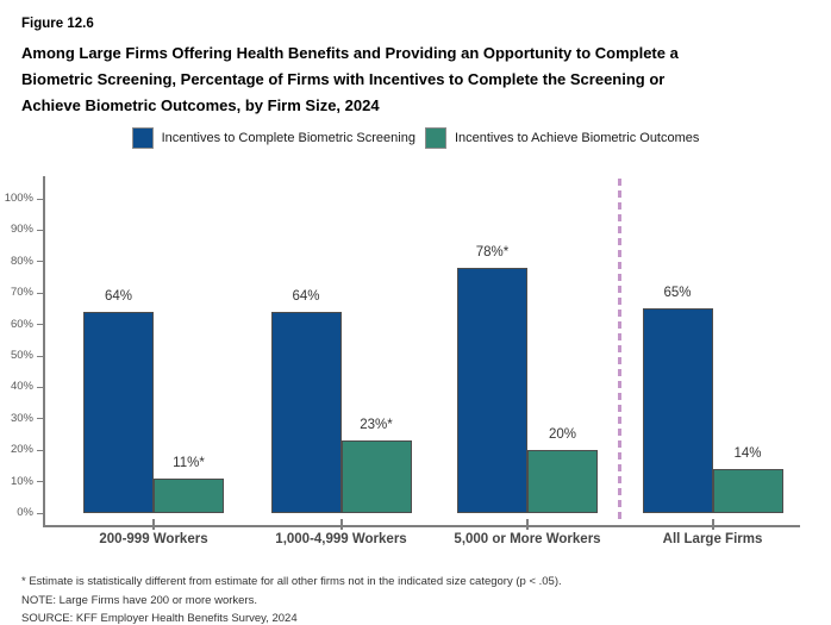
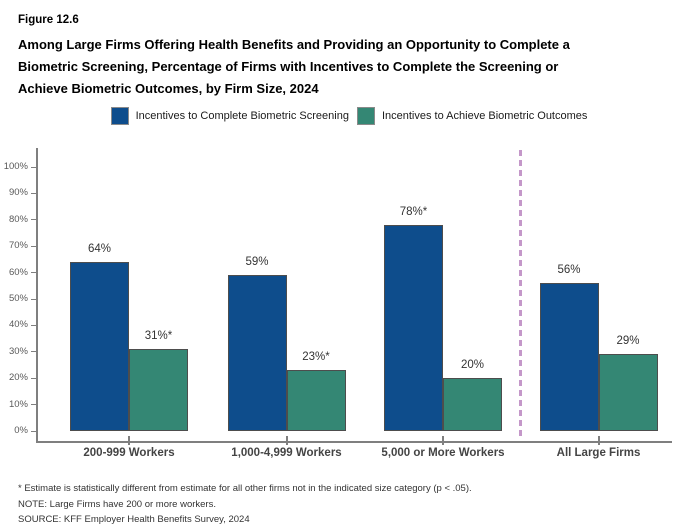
Incentives to Achieve Biometric Outcomes/200-999 Workers: 11 -> 31
Incentives to Complete Biometric Screening/1,000-4,999 Workers: 64% -> 59%
Incentives to Complete Biometric Screening/All Large Firms: 65% -> 56%
Incentives to Achieve Biometric Outcomes/All Large Firms: 14% -> 29%
